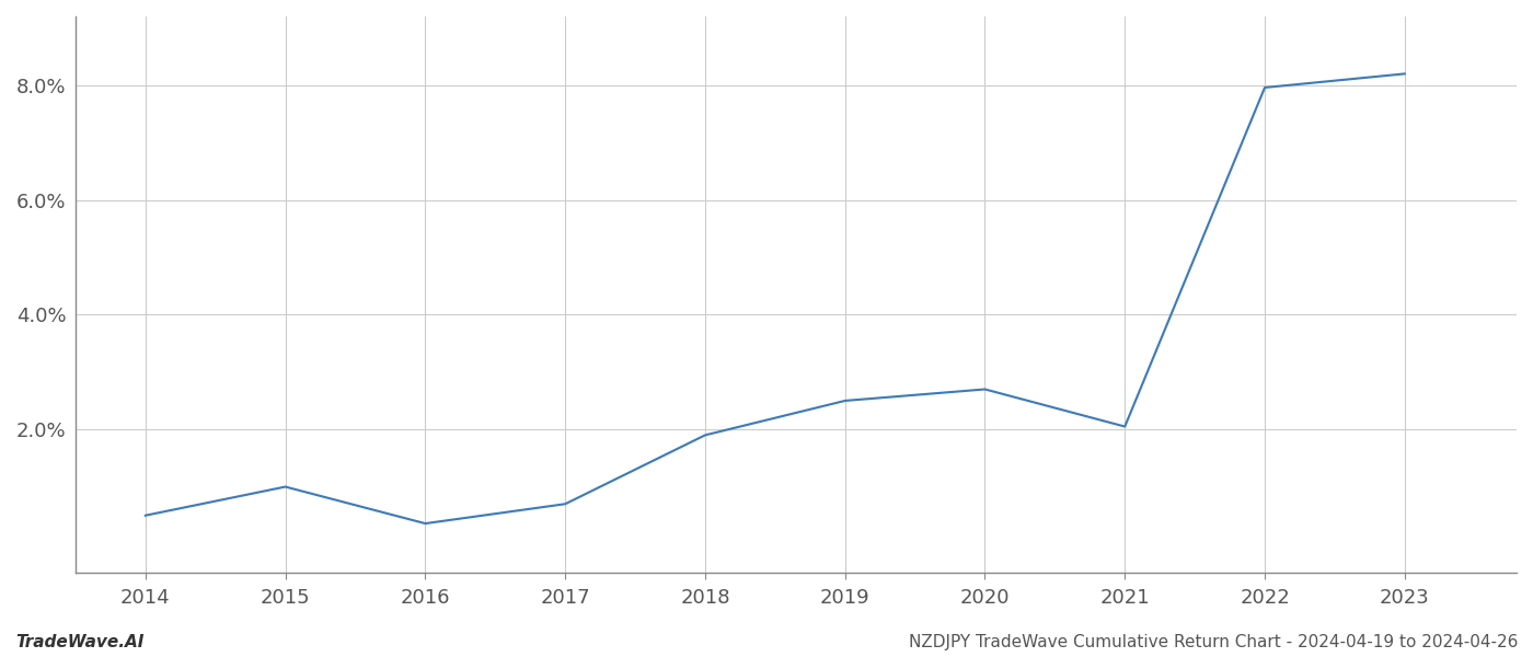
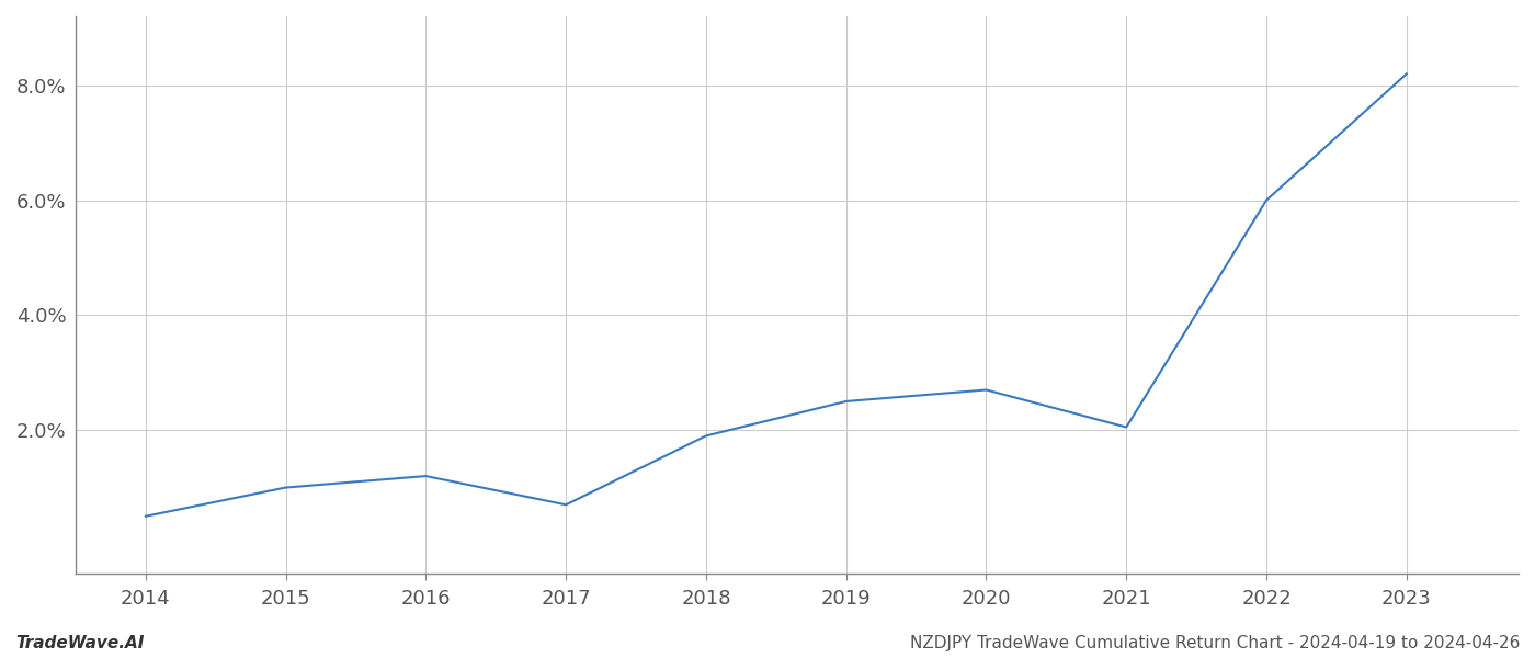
2016: 0.36% -> 1.20%
2022: 7.96% -> 6.00%
